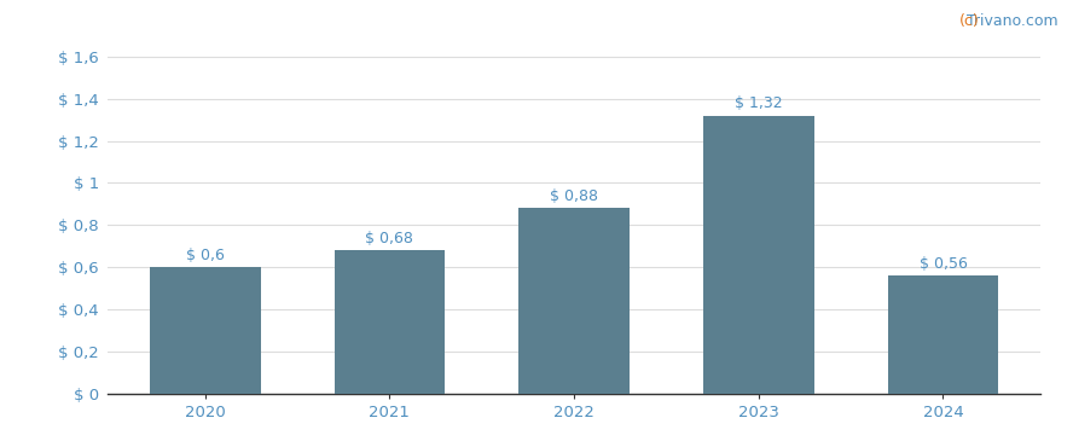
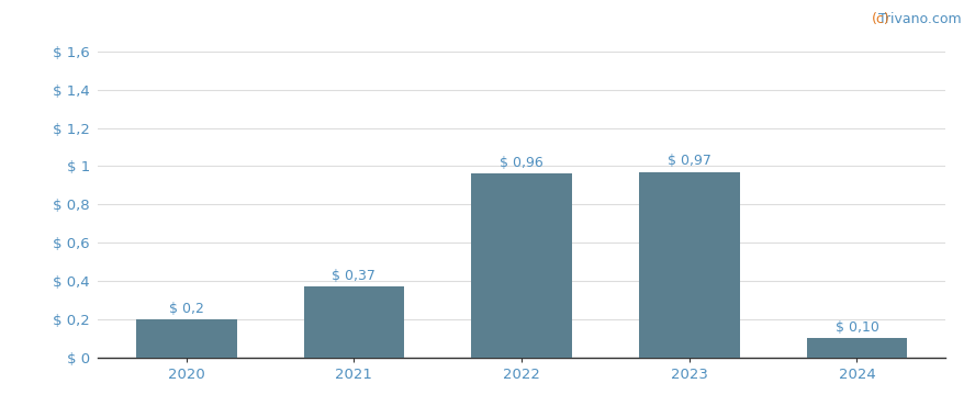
2020: 0,6 -> 0,2
2021: 0,68 -> 0,37
2022: 0,88 -> 0,96
2023: 1,32 -> 0,97
2024: 0,56 -> 0,10
